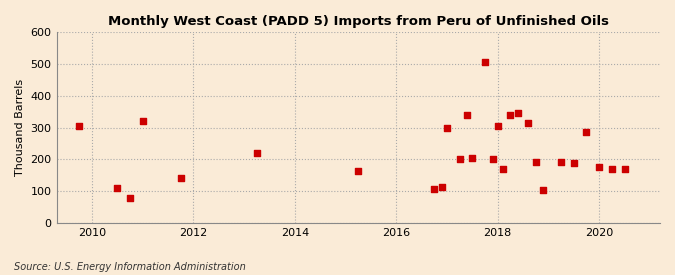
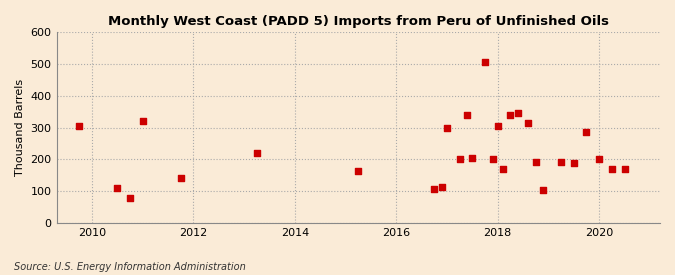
2020: 175 -> 200
